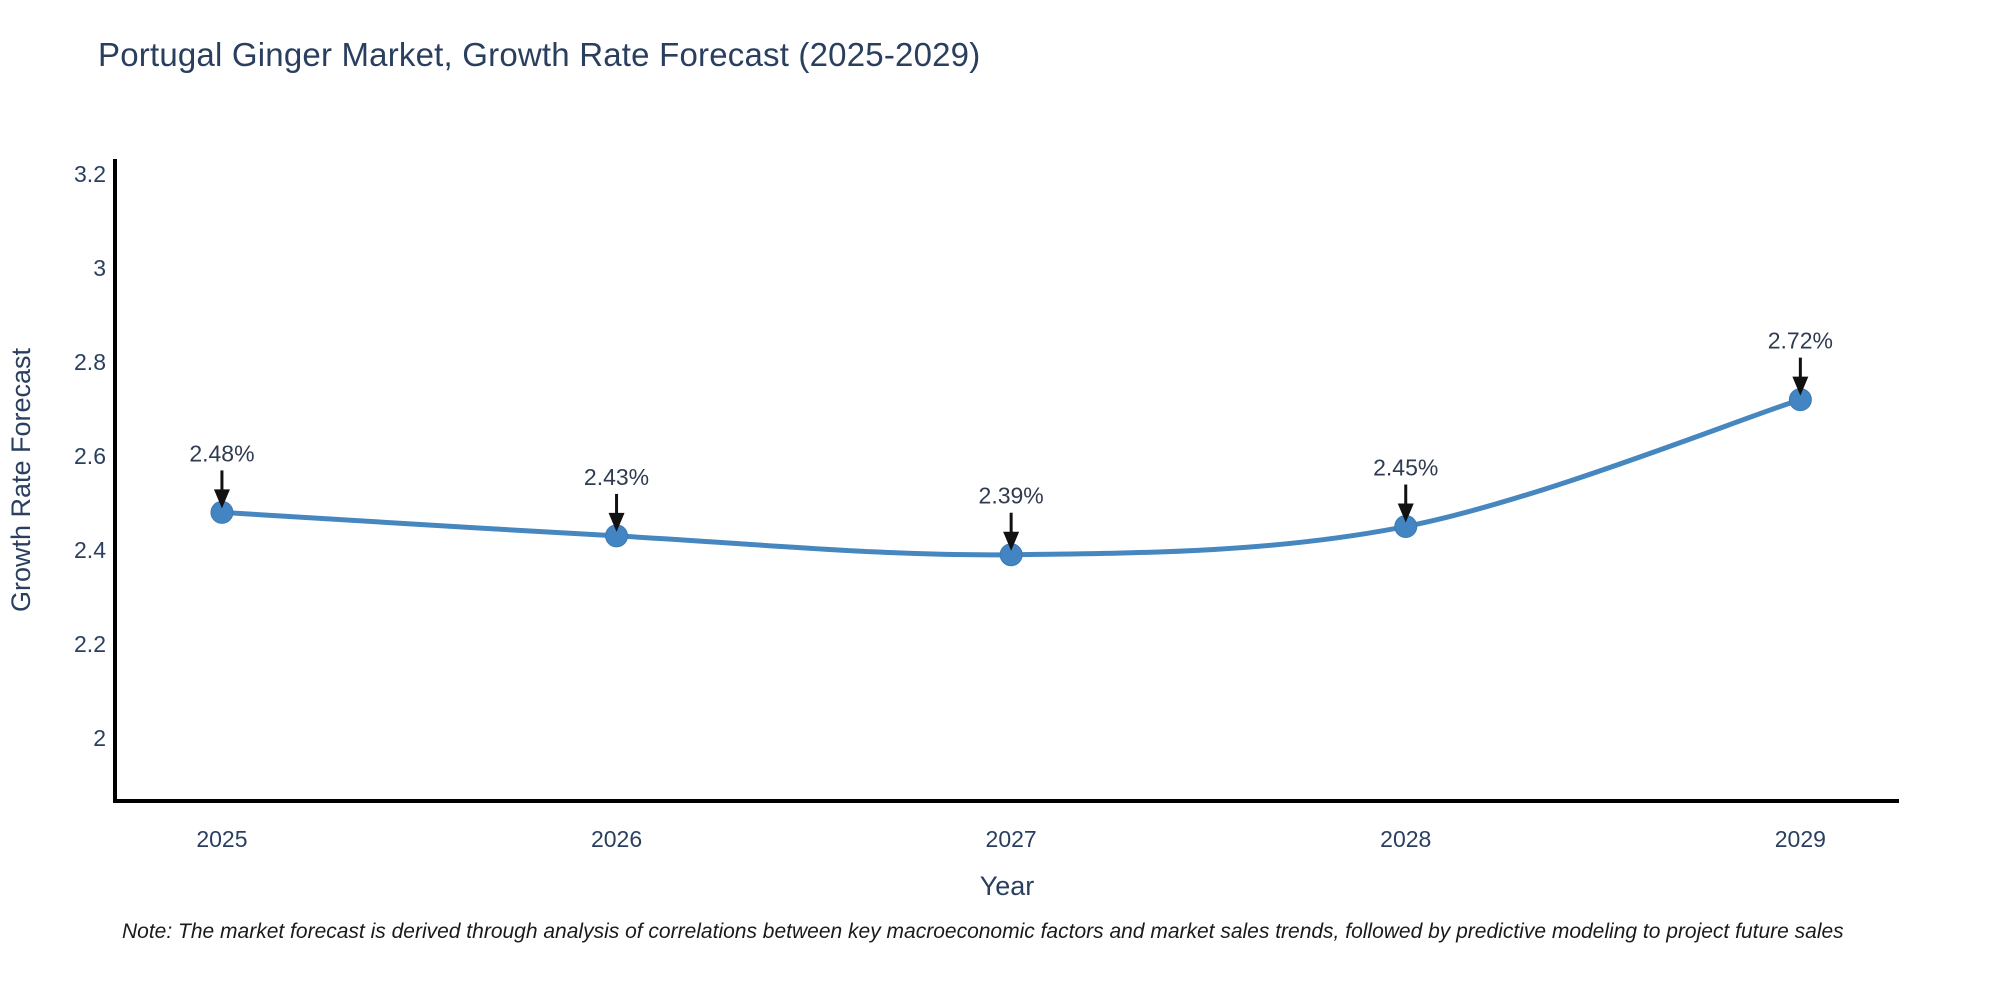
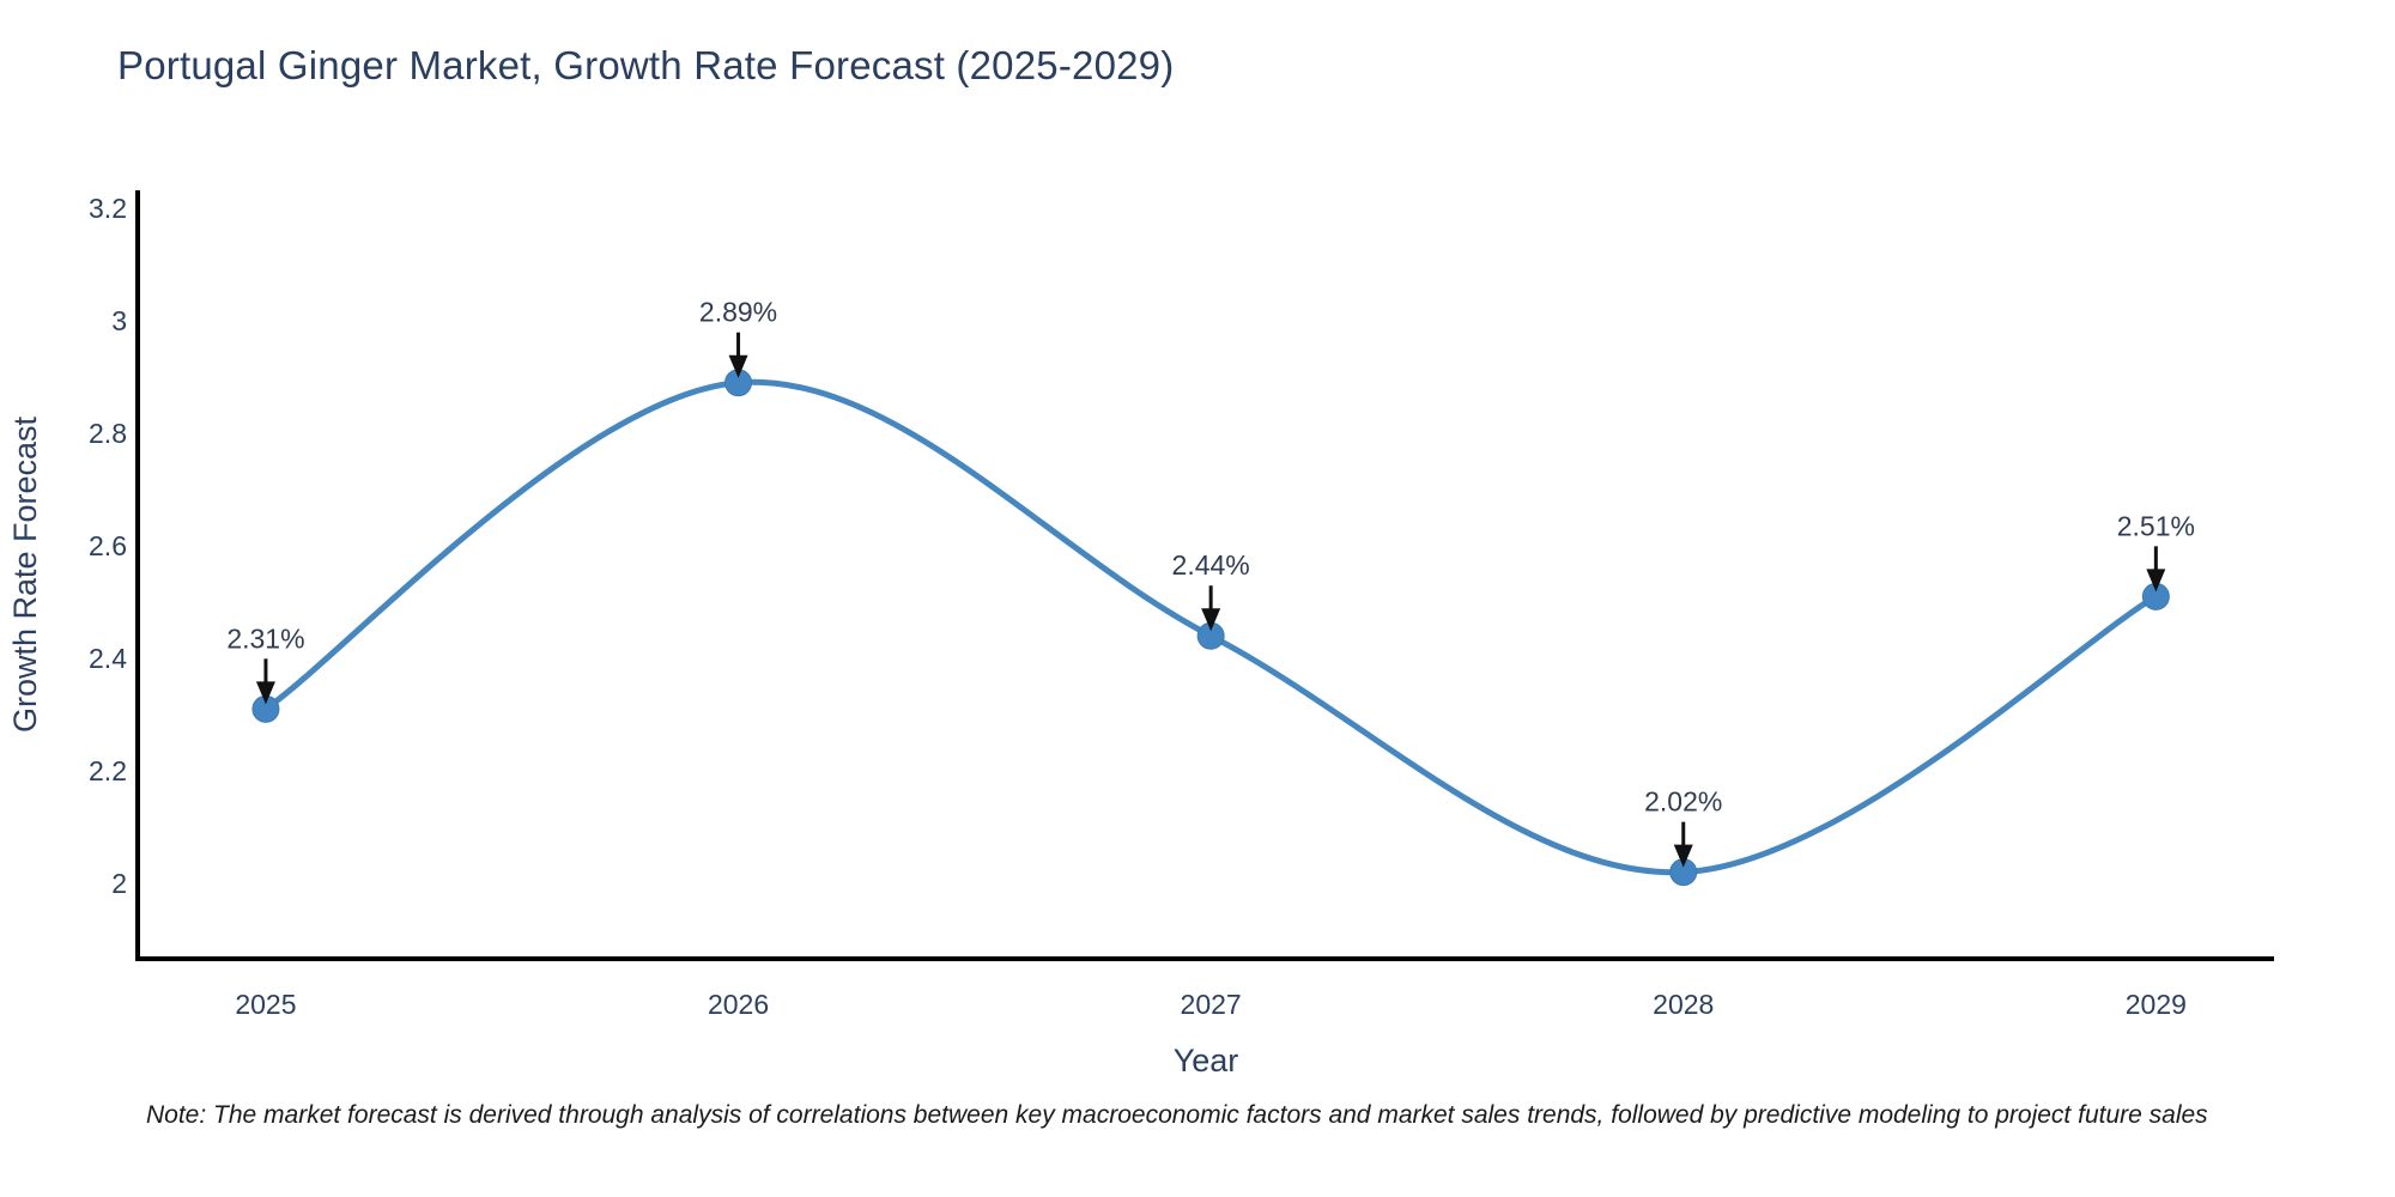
2025: 2.48% -> 2.31%
2026: 2.43% -> 2.89%
2027: 2.39% -> 2.44%
2028: 2.45% -> 2.02%
2029: 2.72% -> 2.51%
